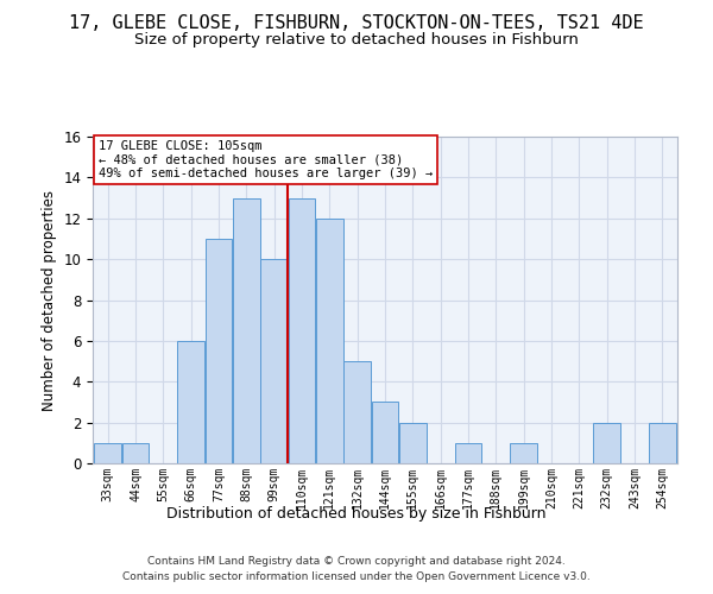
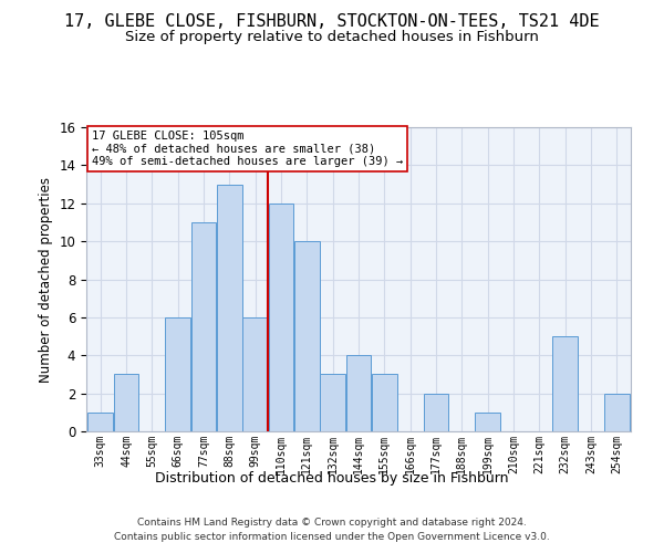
44sqm: 1 -> 3
99sqm: 10 -> 6
110sqm: 13 -> 12
121sqm: 12 -> 10
132sqm: 5 -> 3
144sqm: 3 -> 4
155sqm: 2 -> 3
177sqm: 1 -> 2
232sqm: 2 -> 5
